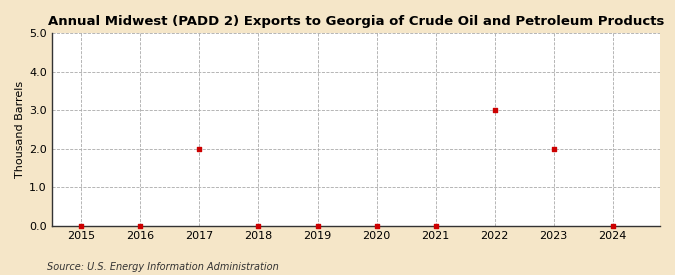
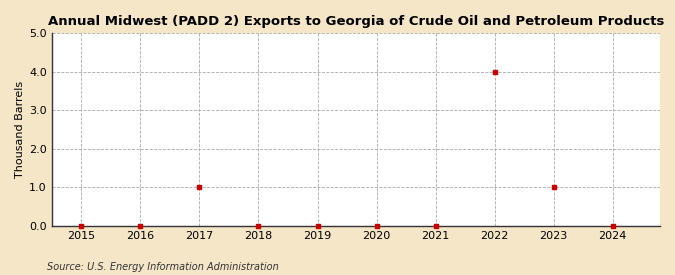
2017: 2 -> 1
2022: 3 -> 4
2023: 2 -> 1
